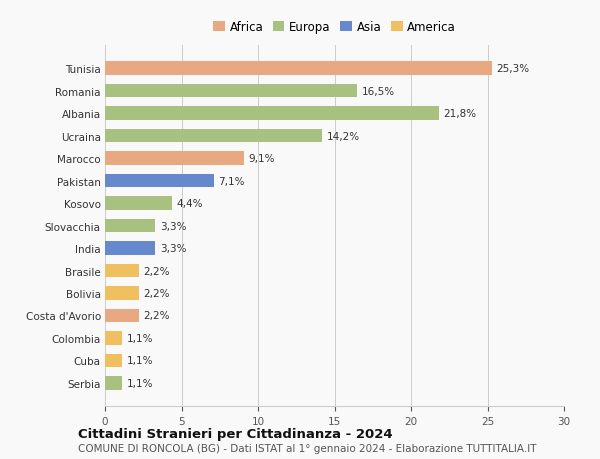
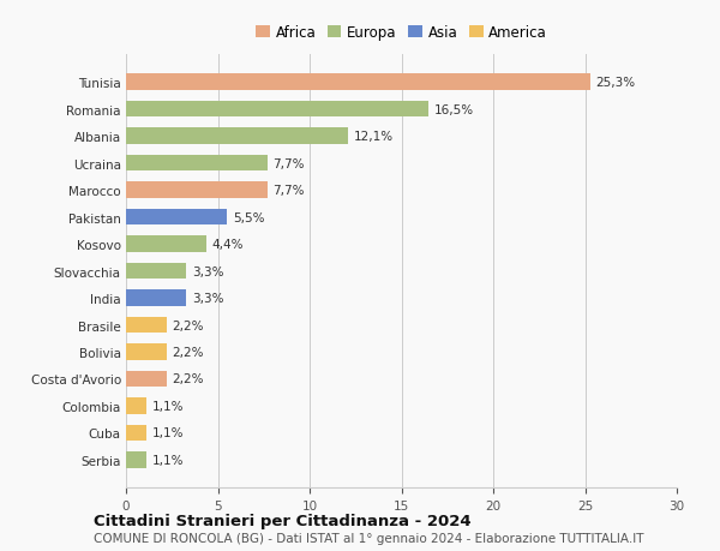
Albania: 21,8% -> 12,1%
Ucraina: 14,2% -> 7,7%
Marocco: 9,1% -> 7,7%
Pakistan: 7,1% -> 5,5%
